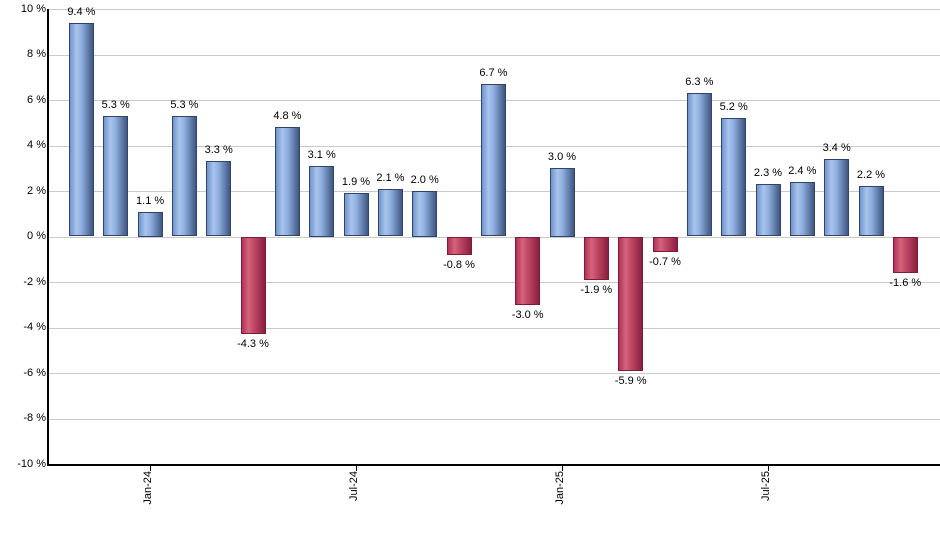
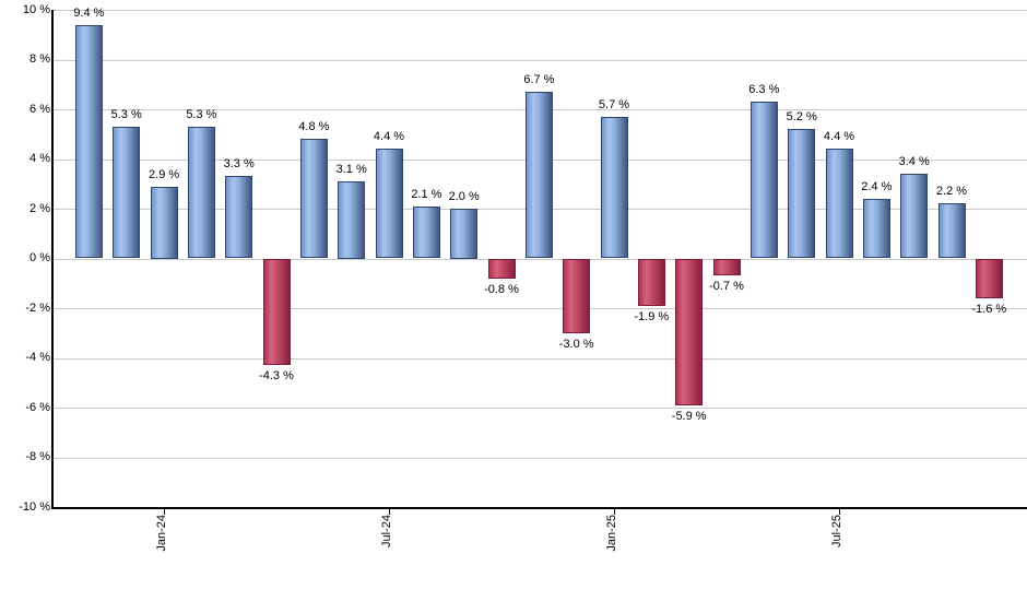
Jan-24: 1.1 -> 2.9
Jul-24: 1.9 -> 4.4
Jan-25: 3.0 -> 5.7
Jul-25: 2.3 -> 4.4
